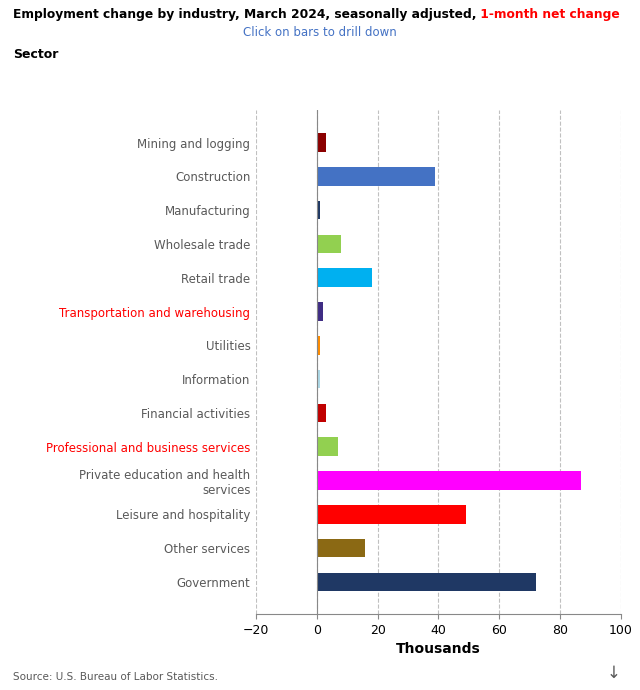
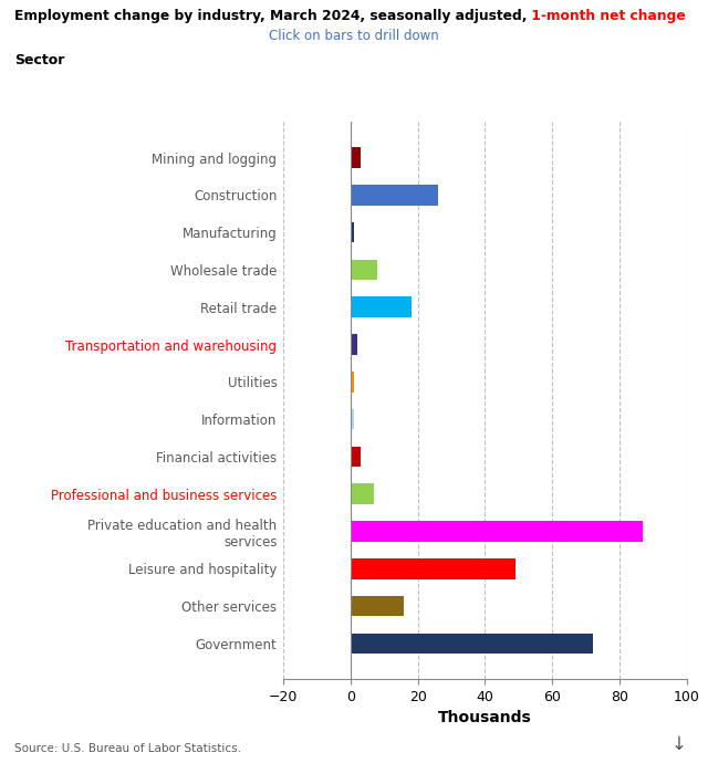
Construction: 39 -> 26
